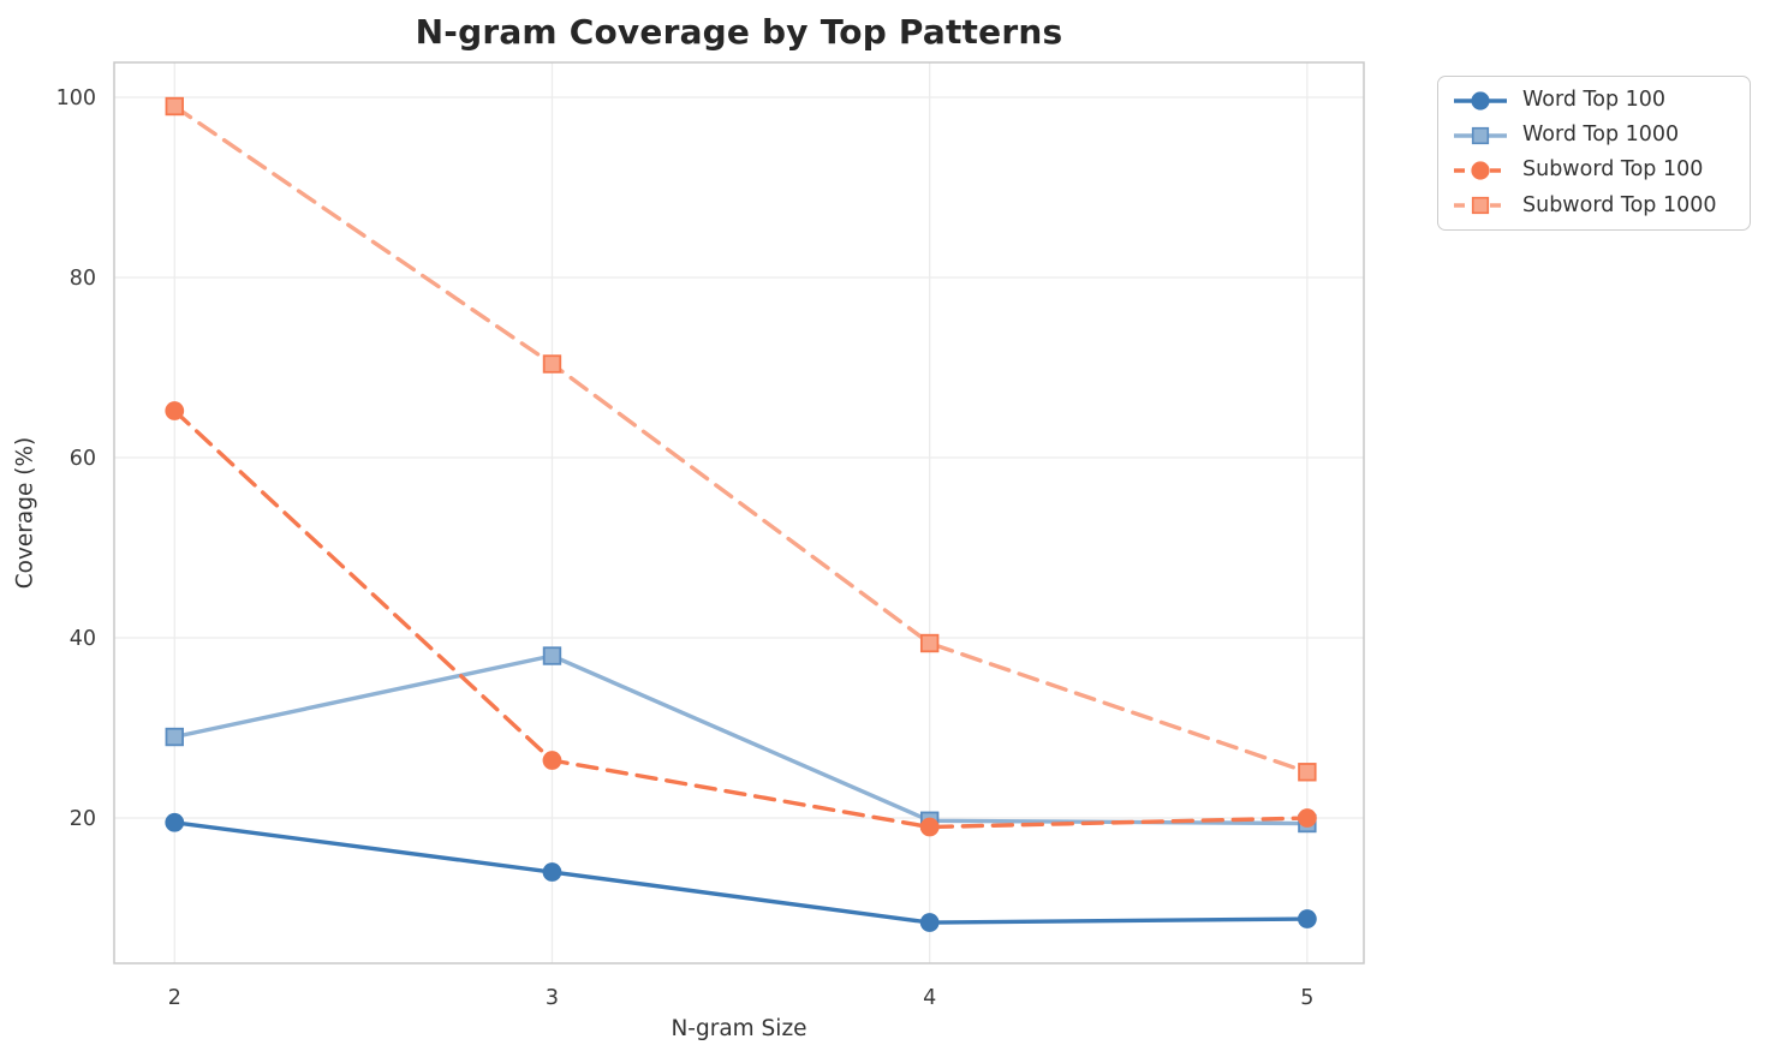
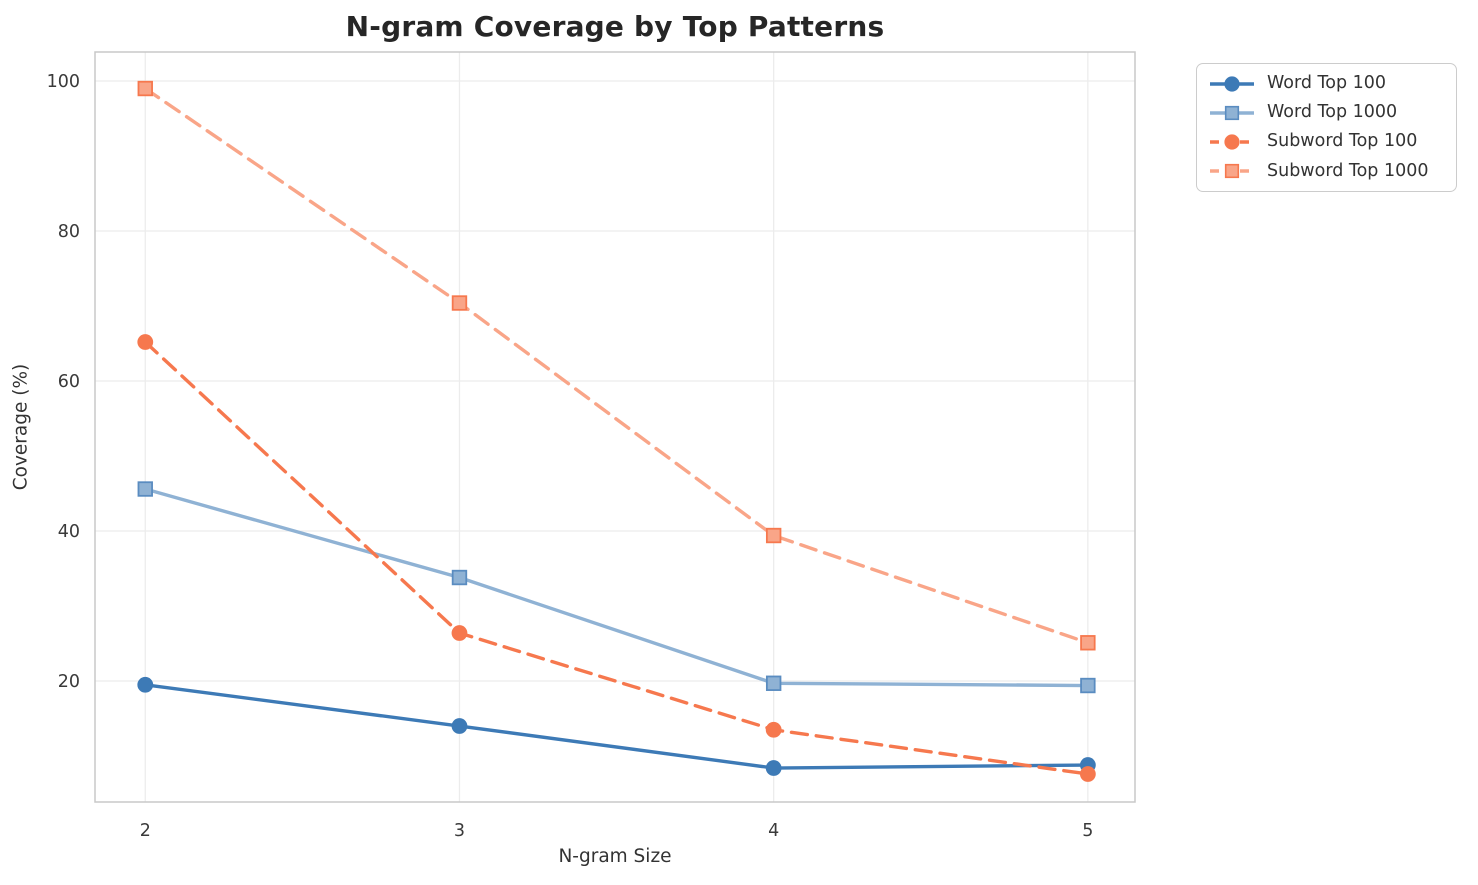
Word Top 1000/2: 29 -> 46
Word Top 1000/3: 38 -> 34
Subword Top 100/4: 19 -> 14
Subword Top 100/5: 20 -> 8
